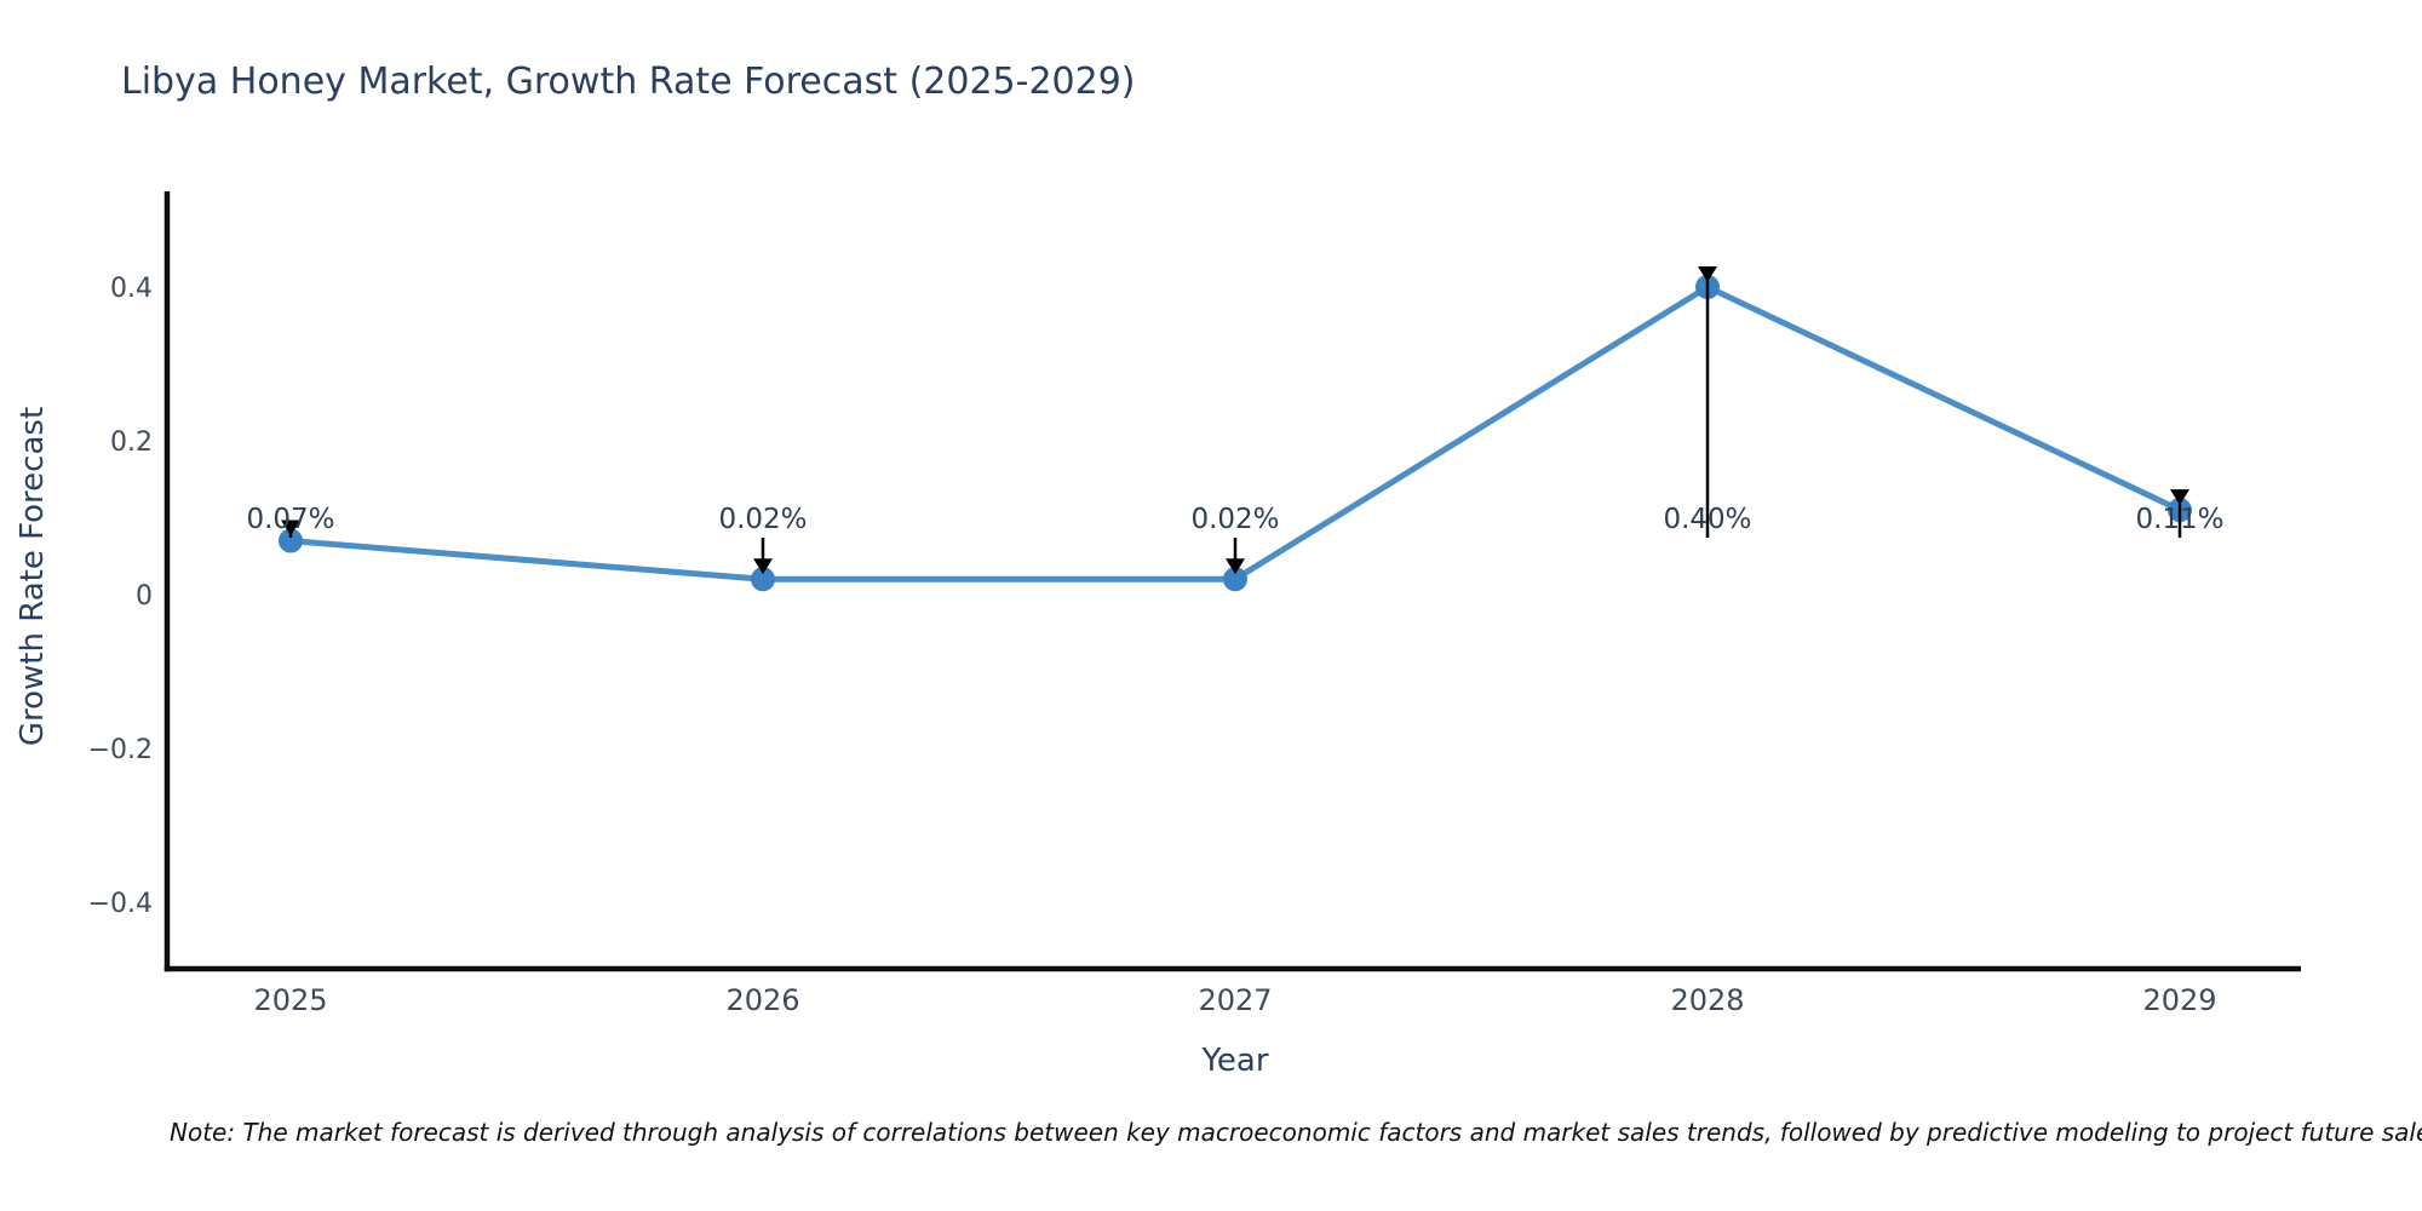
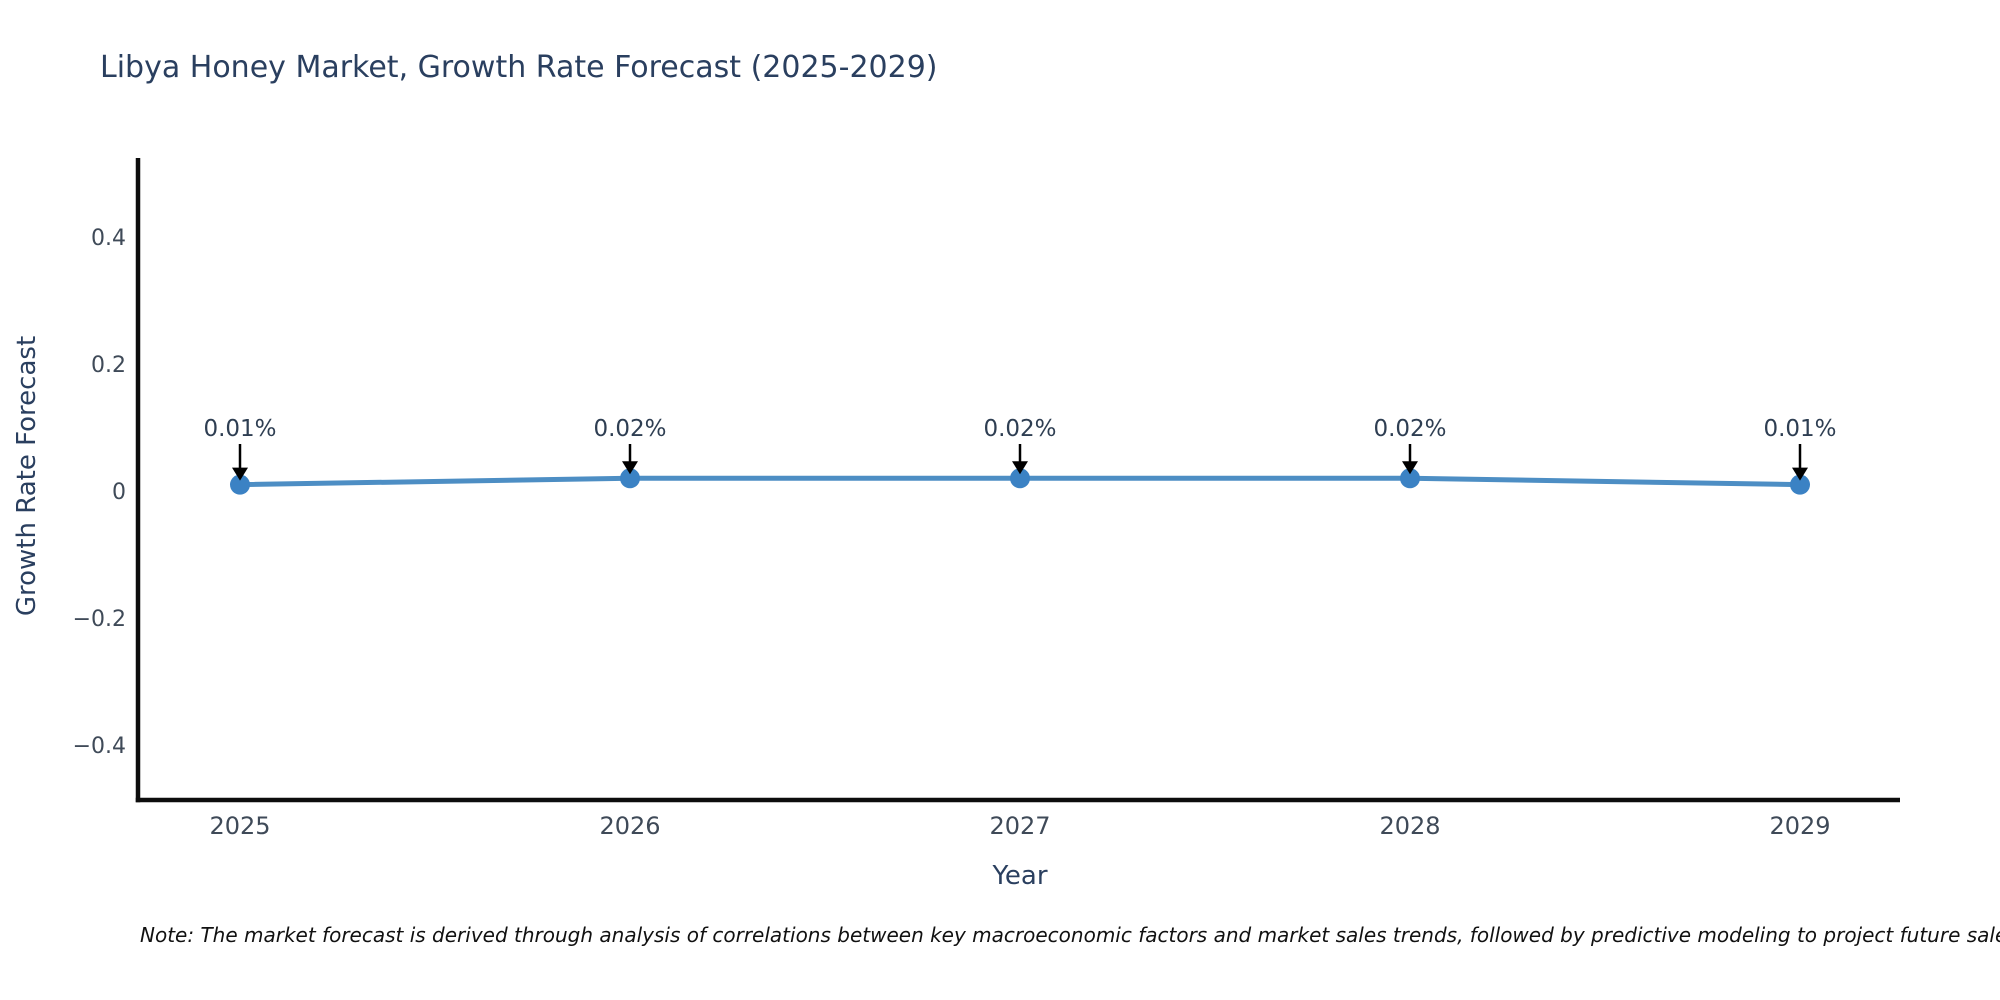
2025: 0.07% -> 0.01%
2028: 0.40% -> 0.02%
2029: 0.11% -> 0.01%
